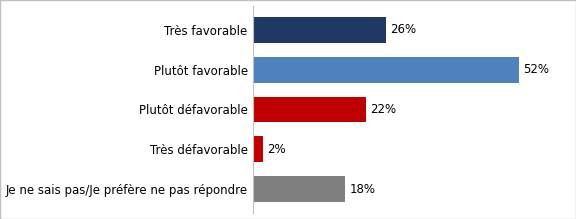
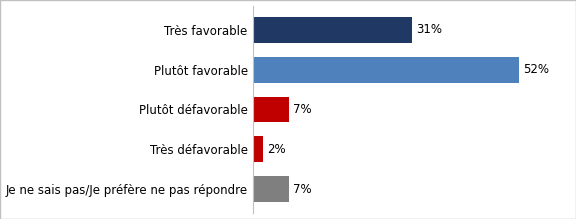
Très favorable: 26% -> 31%
Plutôt défavorable: 22% -> 7%
Je ne sais pas/Je préfère ne pas répondre: 18% -> 7%
